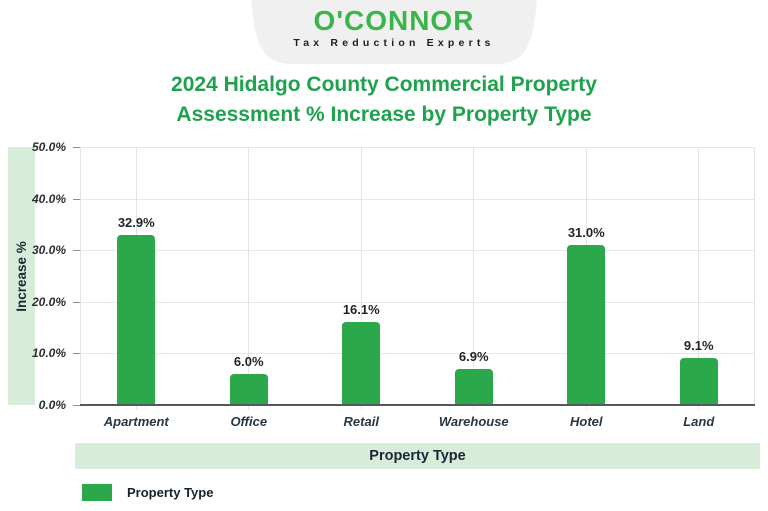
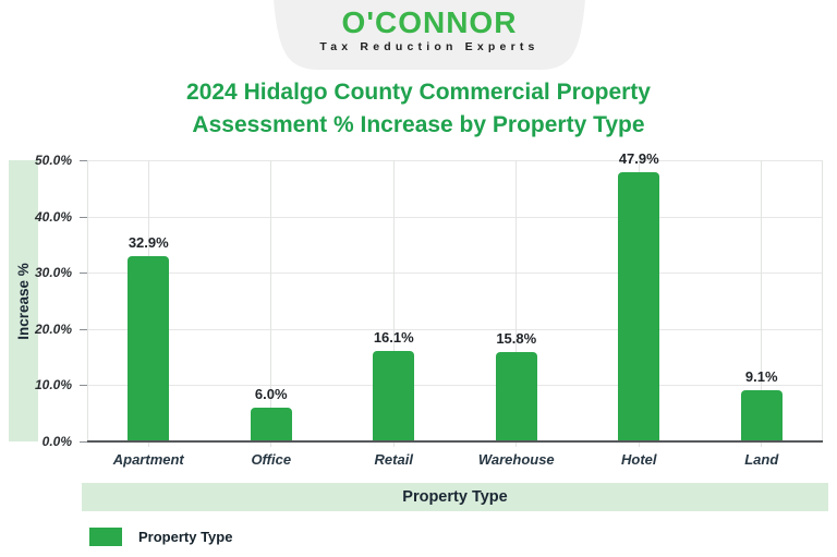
Warehouse: 6.9% -> 15.8%
Hotel: 31.0% -> 47.9%
